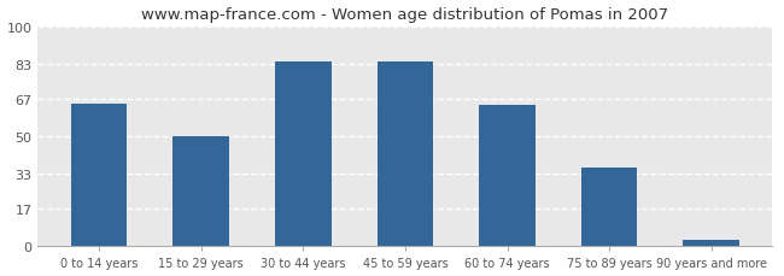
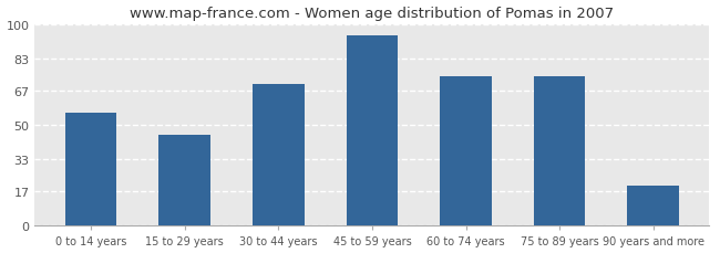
0 to 14 years: 65 -> 56
15 to 29 years: 50 -> 45
30 to 44 years: 84 -> 70
45 to 59 years: 84 -> 94
60 to 74 years: 64 -> 74
75 to 89 years: 36 -> 74
90 years and more: 3 -> 20
